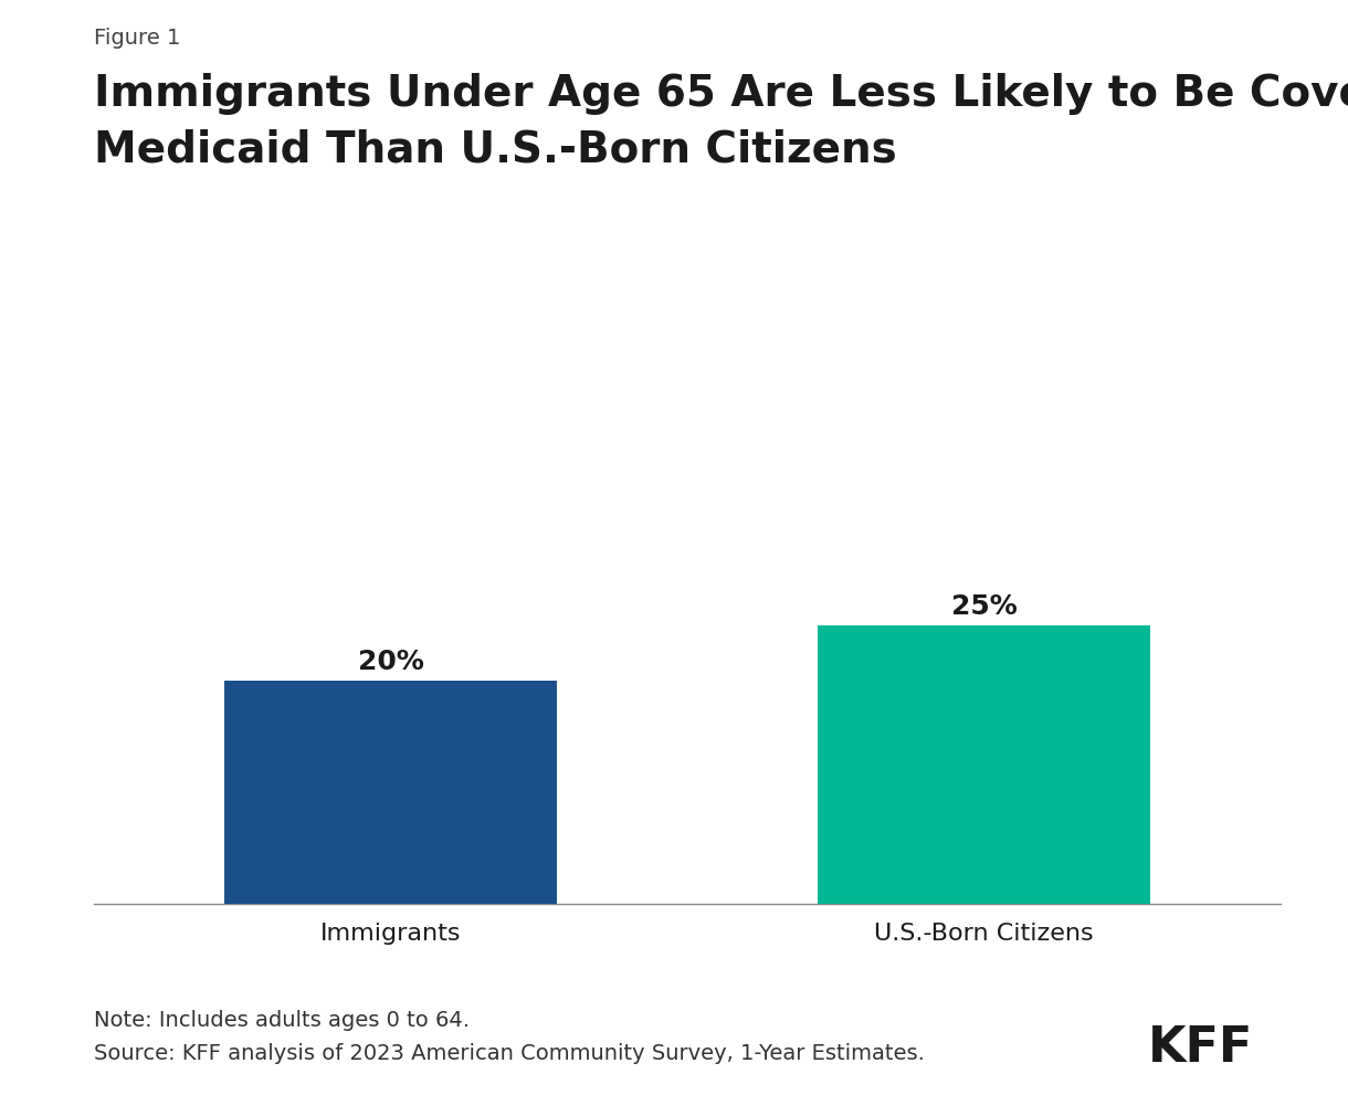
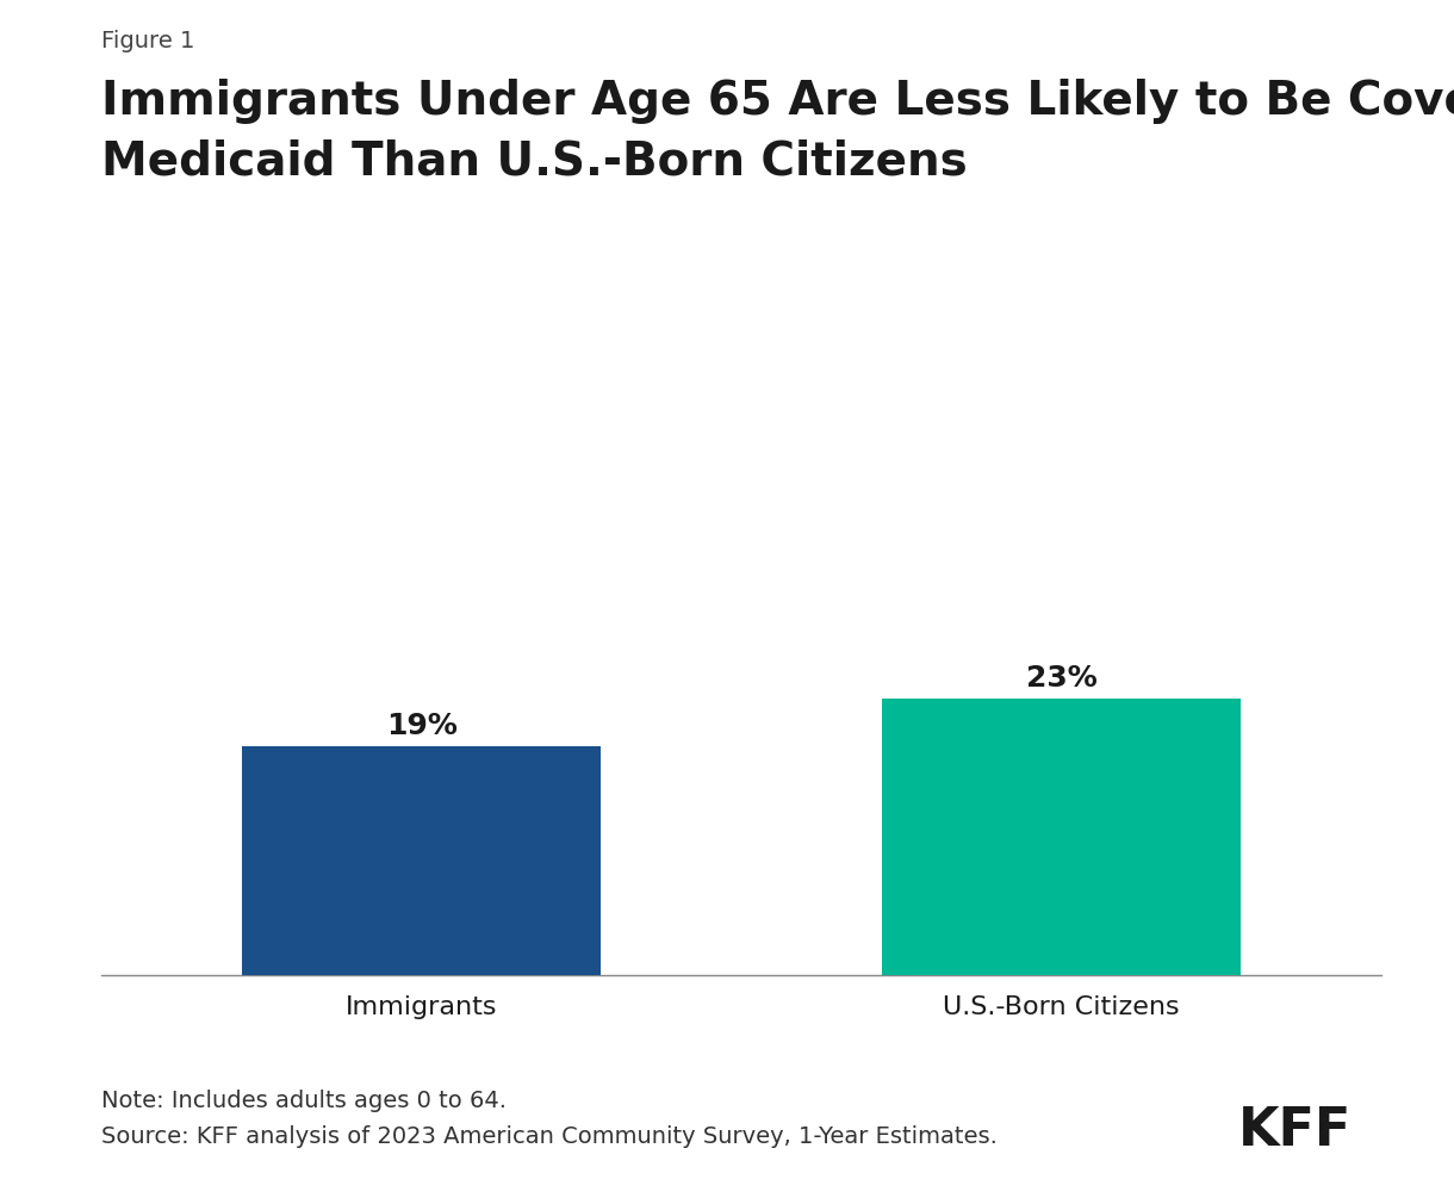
Immigrants: 20% -> 19%
U.S.-Born Citizens: 25% -> 23%
